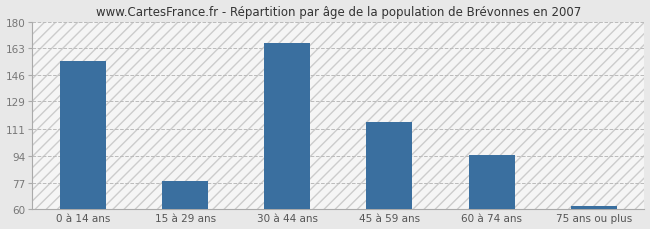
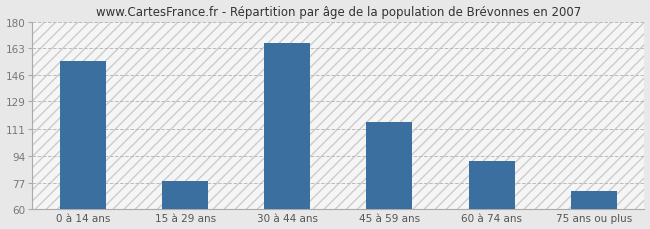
60 à 74 ans: 95 -> 91
75 ans ou plus: 62 -> 72
